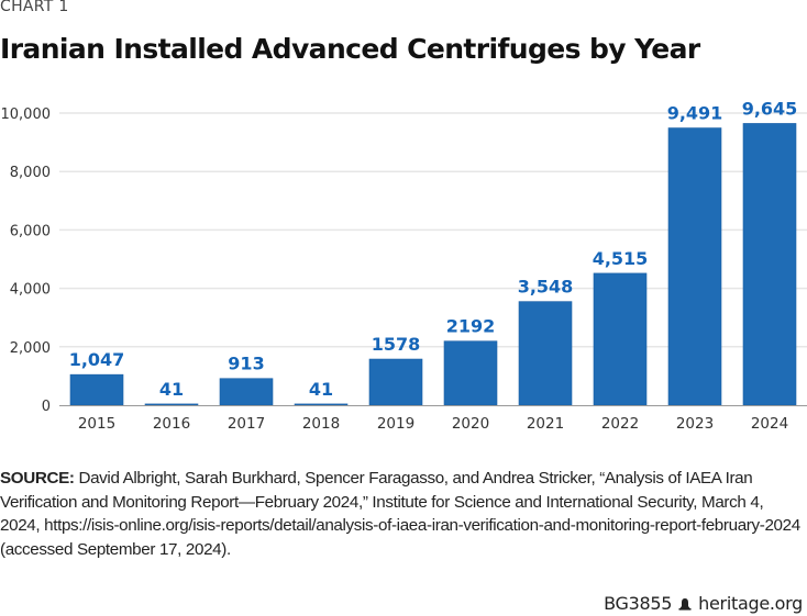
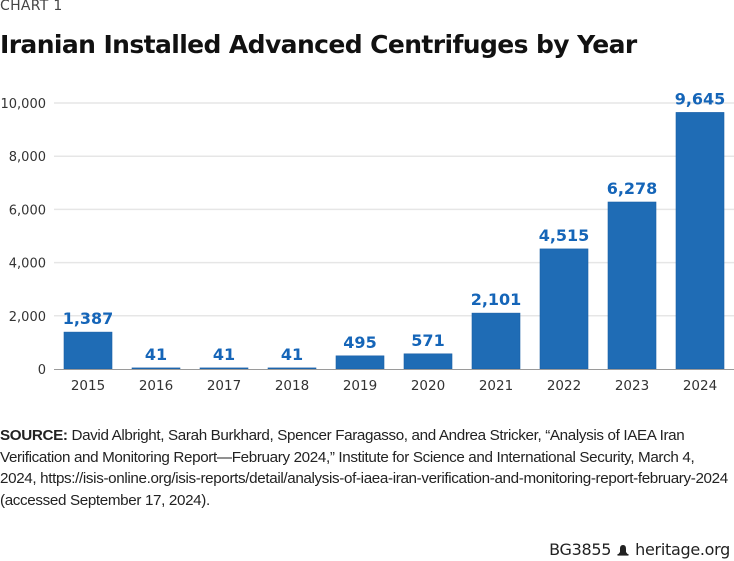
2015: 1,047 -> 1,387
2017: 913 -> 41
2019: 1578 -> 495
2020: 2192 -> 571
2021: 3,548 -> 2,101
2023: 9,491 -> 6,278
